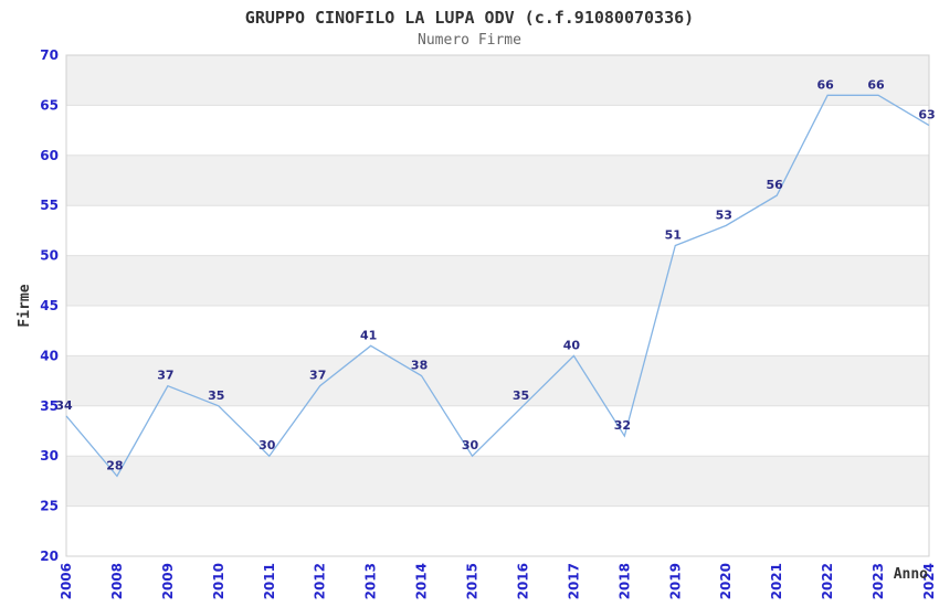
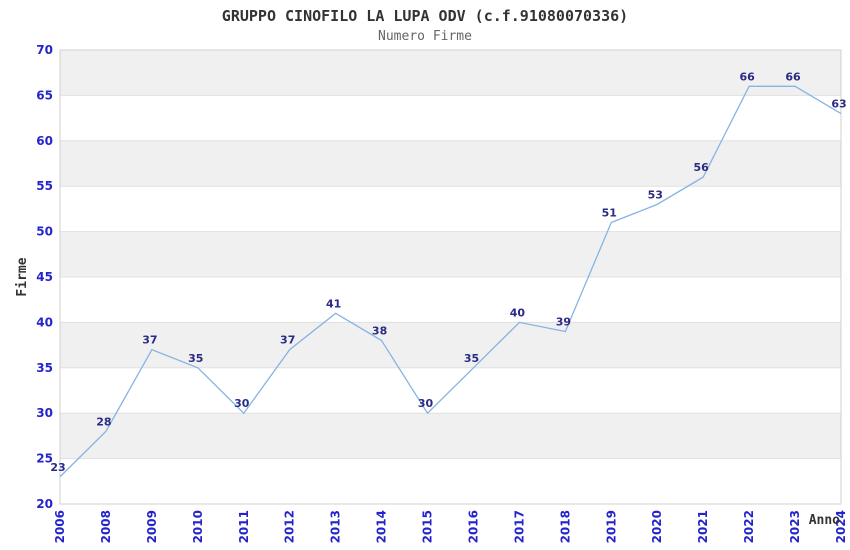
2006: 34 -> 23
2018: 32 -> 39
